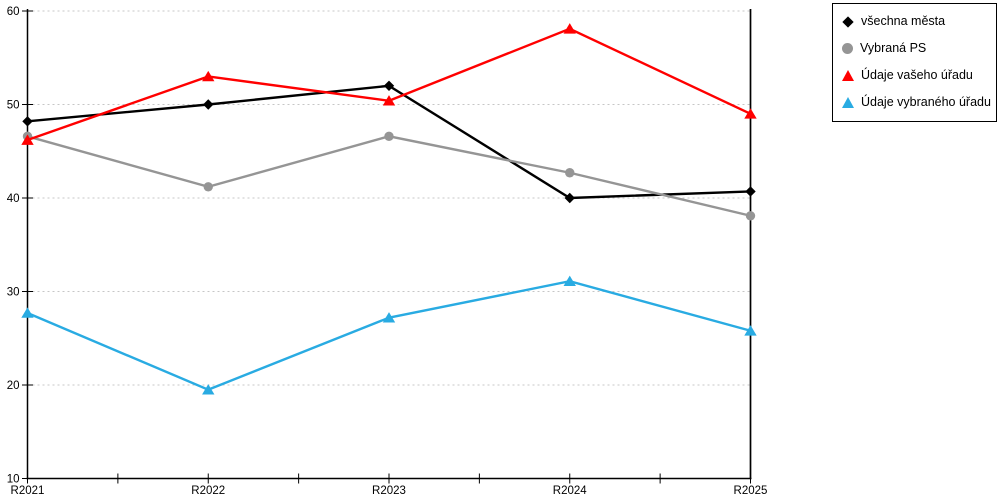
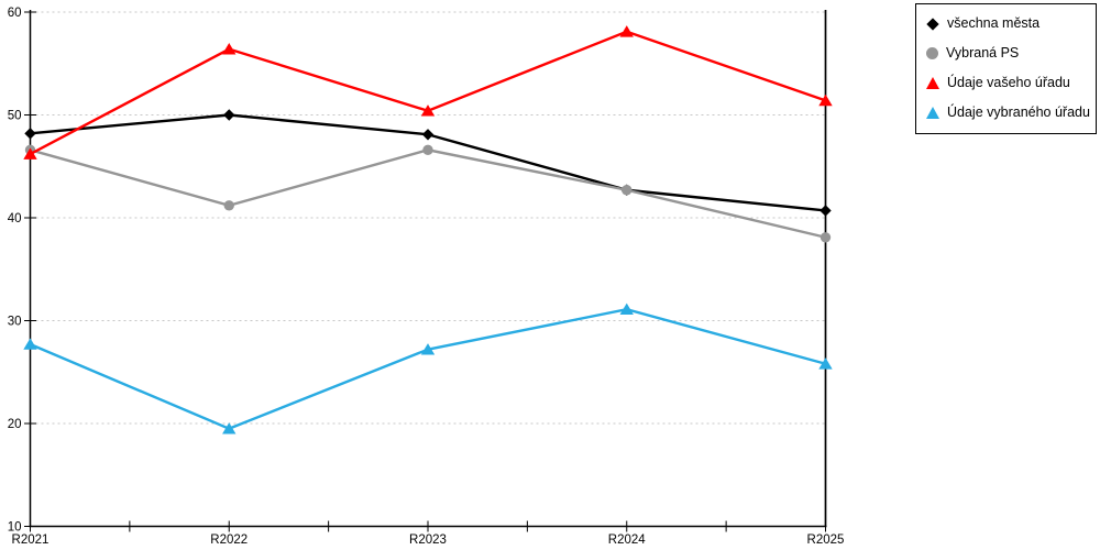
Údaje vašeho úřadu/R2022: 53 -> 56
všechna města/R2023: 52 -> 48
všechna města/R2024: 40 -> 43
Údaje vašeho úřadu/R2025: 49 -> 51
